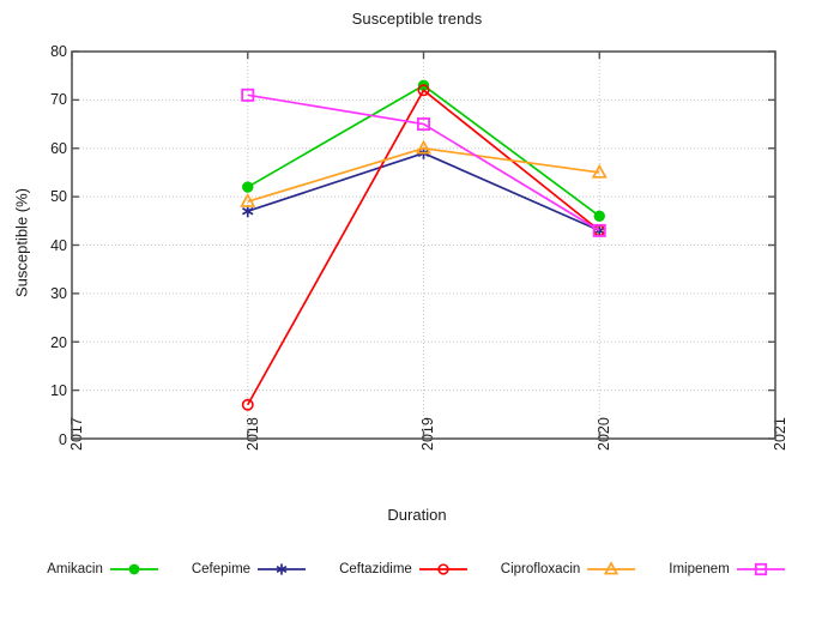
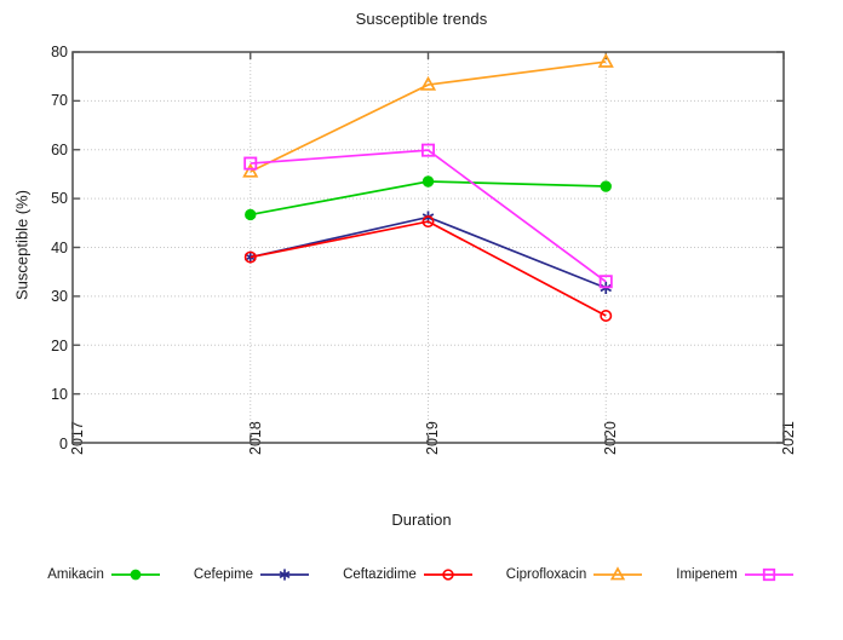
Amikacin/2018: 52 -> 47
Cefepime/2018: 47 -> 38
Ceftazidime/2018: 7 -> 38
Ciprofloxacin/2018: 49 -> 56
Imipenem/2018: 71 -> 57
Amikacin/2019: 73 -> 54
Cefepime/2019: 59 -> 46
Ceftazidime/2019: 72 -> 45
Ciprofloxacin/2019: 60 -> 73
Imipenem/2019: 65 -> 60
Amikacin/2020: 46 -> 52
Cefepime/2020: 43 -> 32
Ceftazidime/2020: 43 -> 26
Ciprofloxacin/2020: 55 -> 78
Imipenem/2020: 43 -> 33
